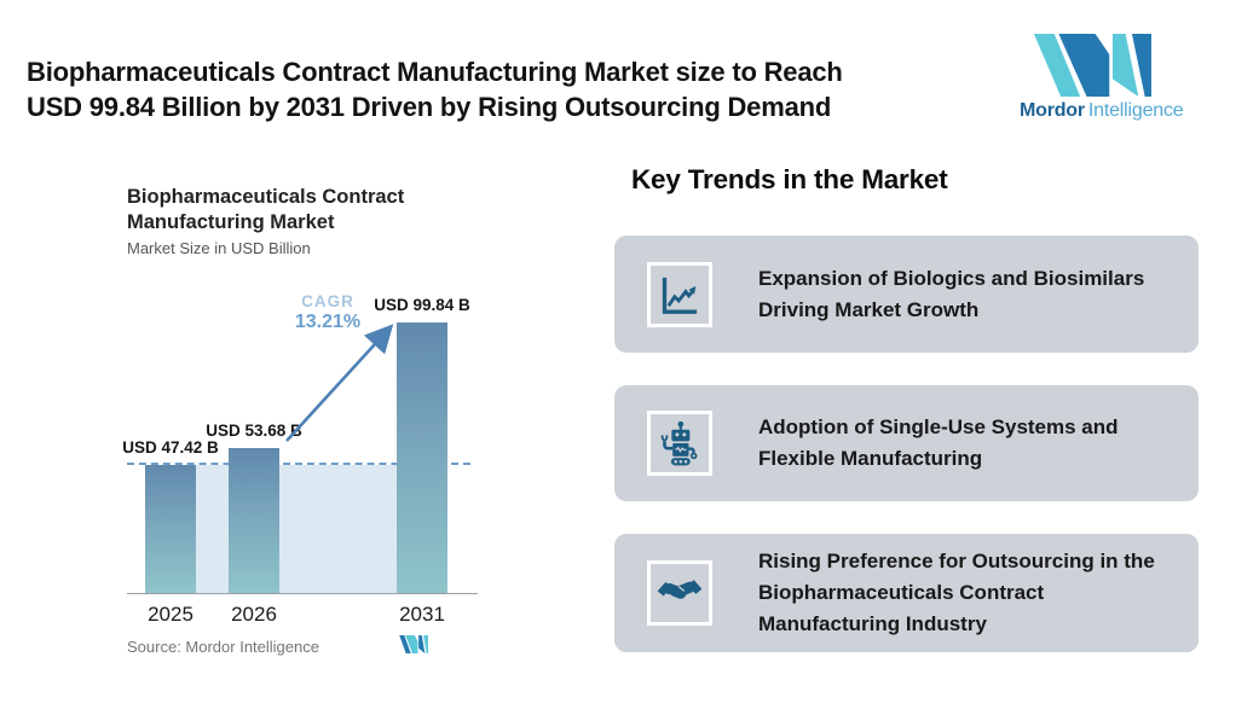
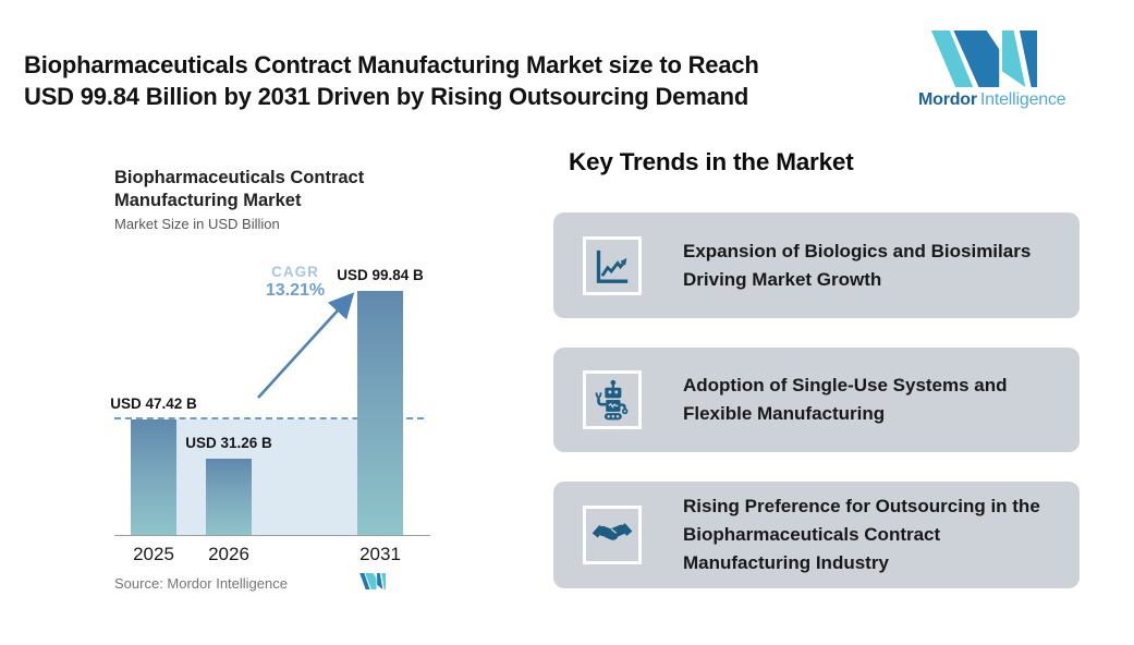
2026: 53.68 -> 31.26
